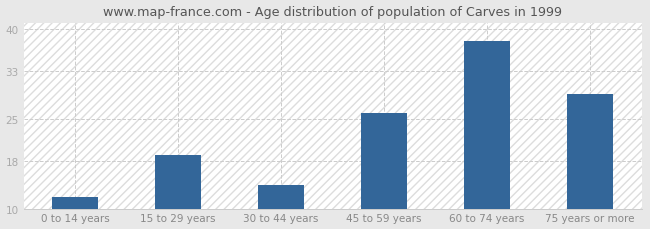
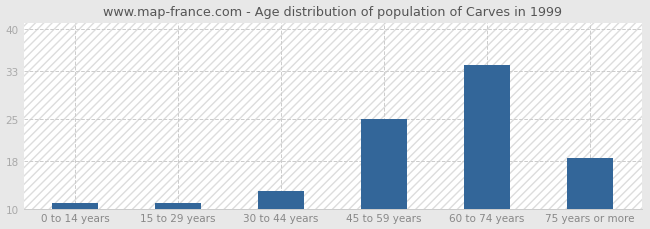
0 to 14 years: 12.0 -> 11.0
15 to 29 years: 19.0 -> 11.0
30 to 44 years: 14.0 -> 13.0
45 to 59 years: 26.0 -> 25.0
60 to 74 years: 38.0 -> 34.0
75 years or more: 29.2 -> 18.5
